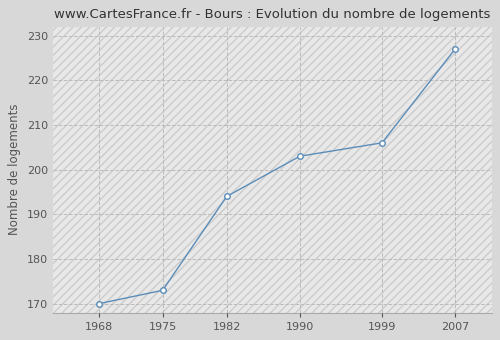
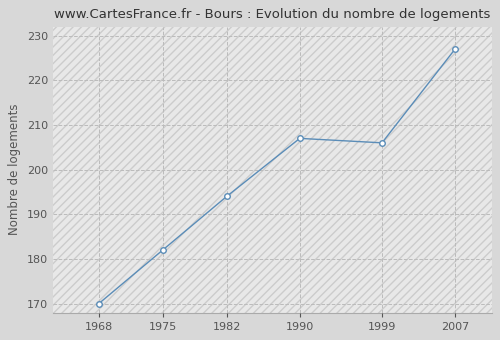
1975: 173 -> 182
1990: 203 -> 207
